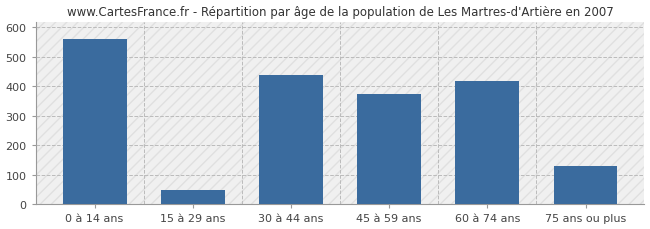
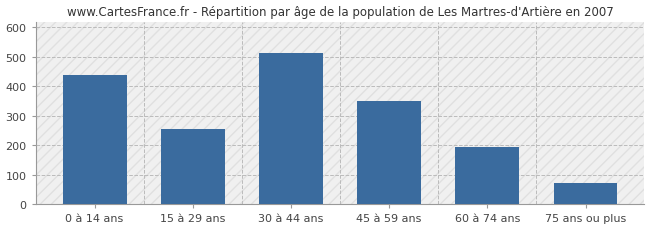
0 à 14 ans: 560 -> 440
15 à 29 ans: 50 -> 257
30 à 44 ans: 440 -> 512
45 à 59 ans: 375 -> 352
60 à 74 ans: 420 -> 195
75 ans ou plus: 130 -> 73
